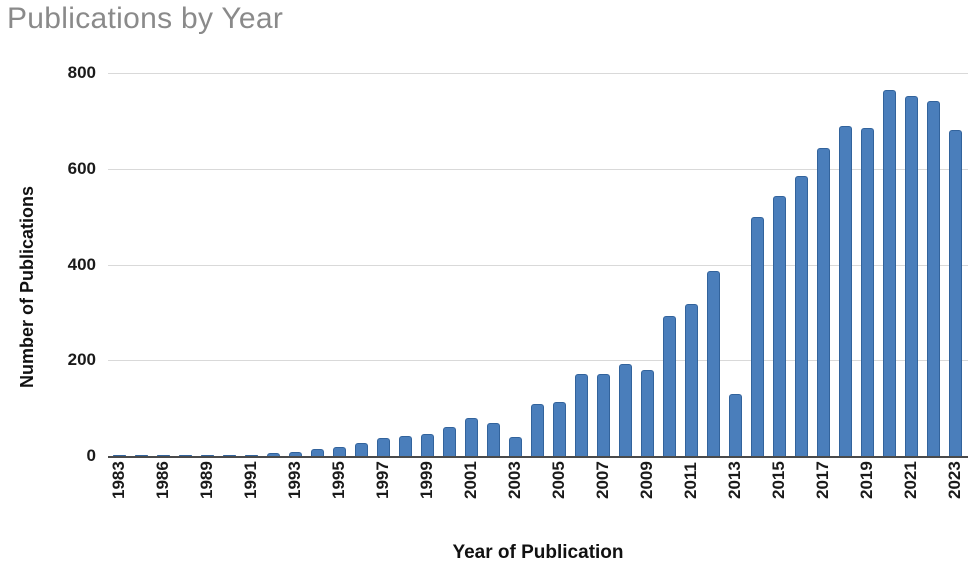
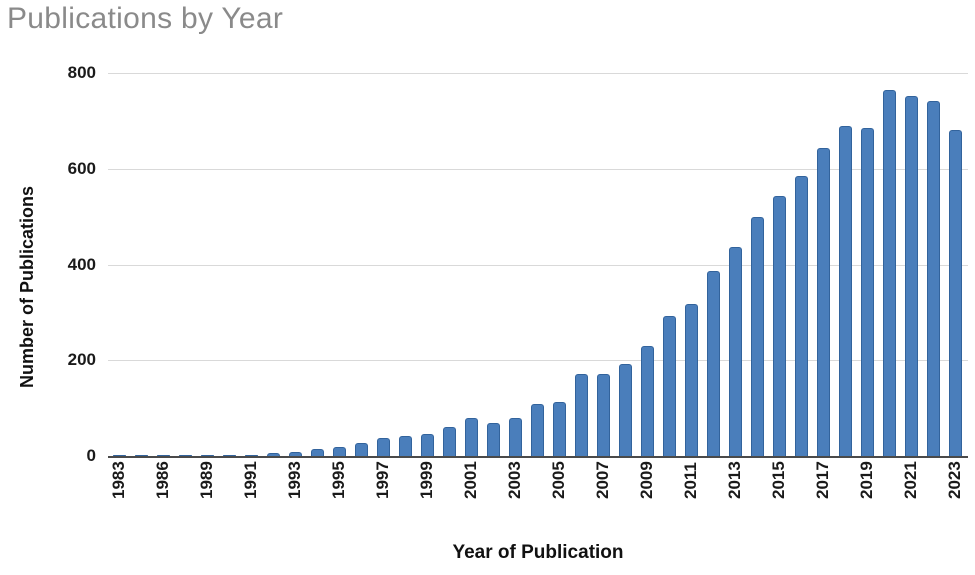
2003: 40 -> 80
2009: 180 -> 230
2013: 130 -> 440
